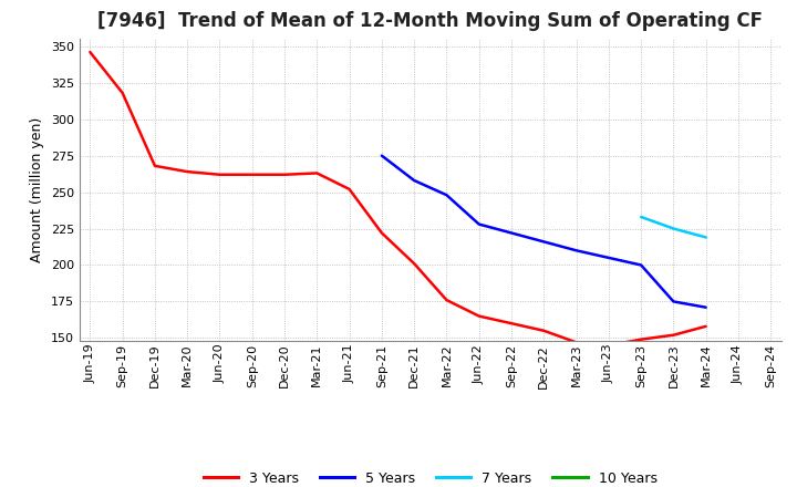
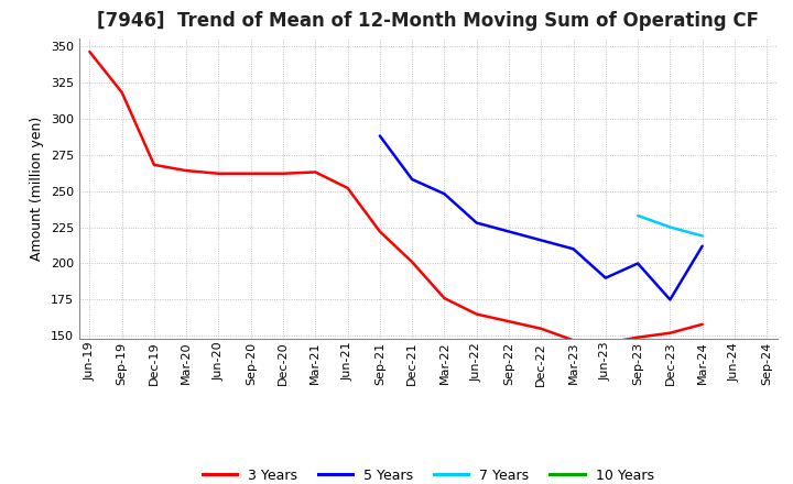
5 Years/Sep-21: 275 -> 288
5 Years/Jun-23: 205 -> 190
5 Years/Mar-24: 171 -> 212
